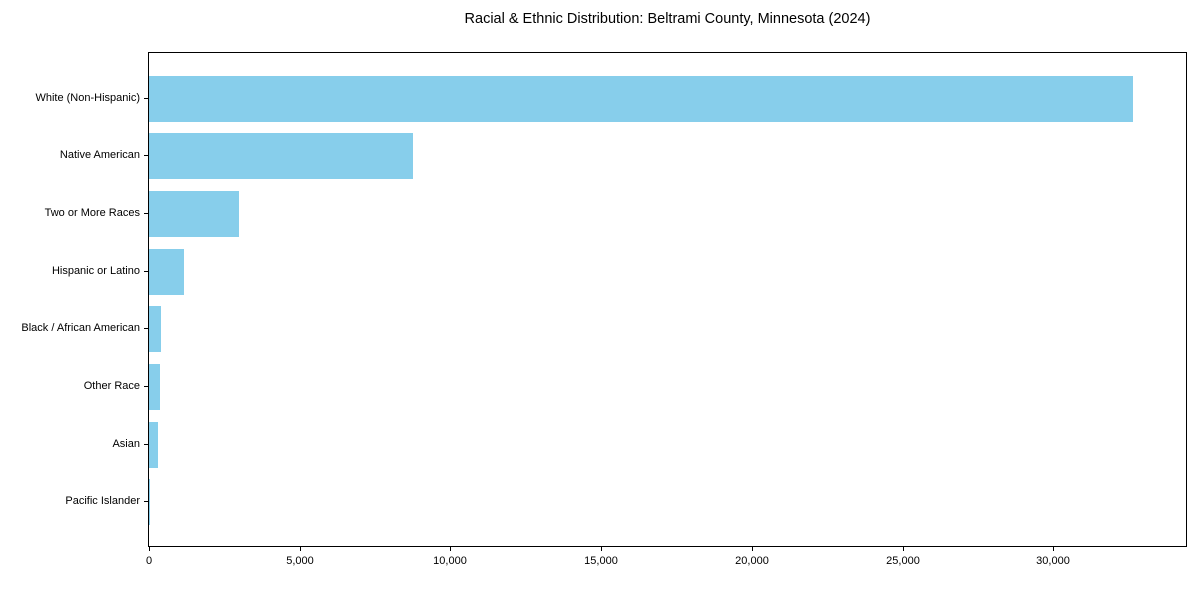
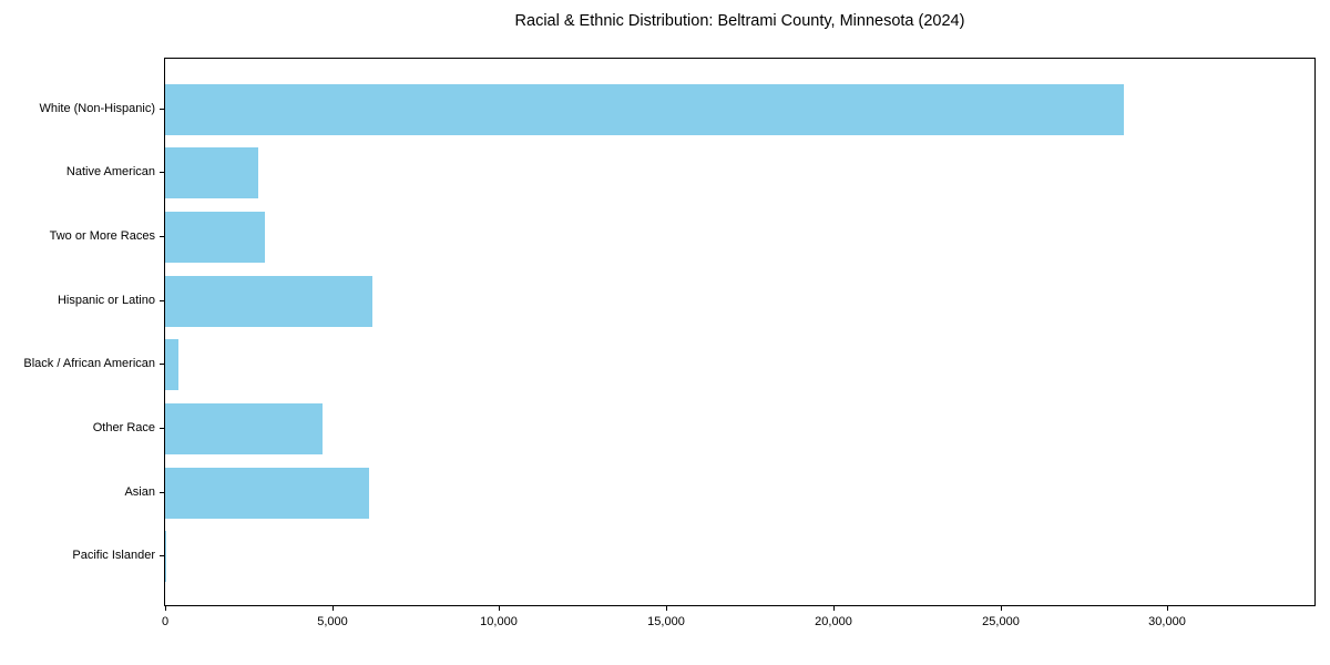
White (Non-Hispanic): 32600 -> 28700
Native American: 8700 -> 2800
Hispanic or Latino: 1200 -> 6200
Other Race: 400 -> 4700
Asian: 300 -> 6100
